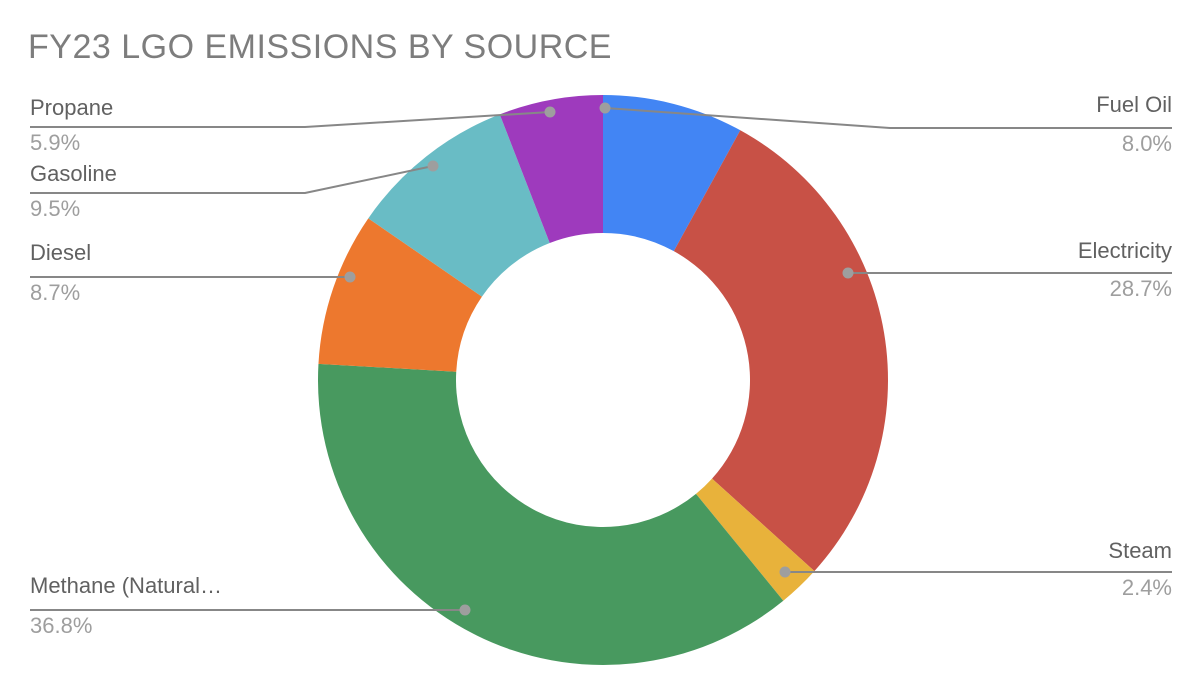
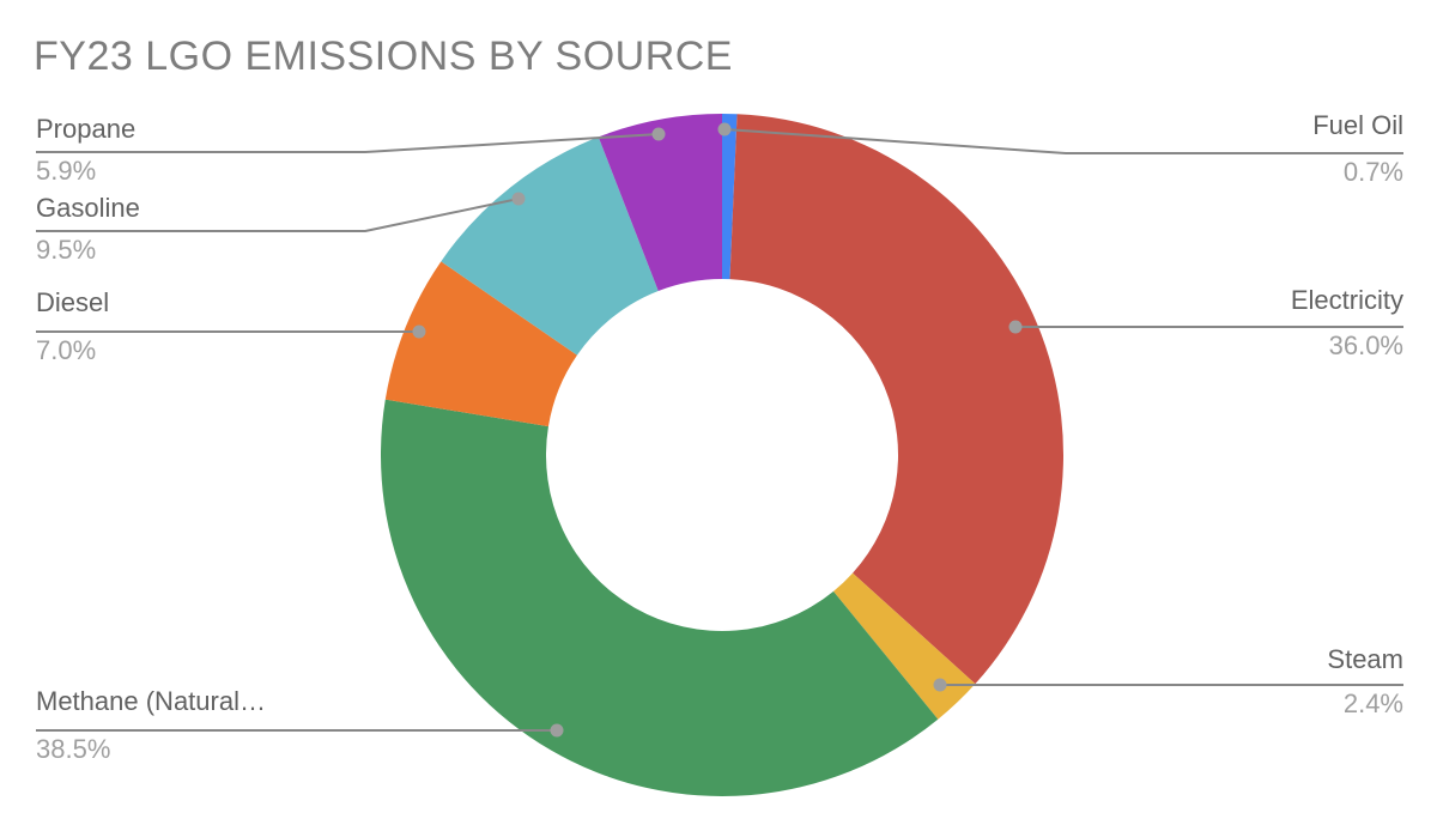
Fuel Oil: 8.0% -> 0.7%
Electricity: 28.7% -> 36.0%
Methane (Natural…: 36.8% -> 38.5%
Diesel: 8.7% -> 7.0%
